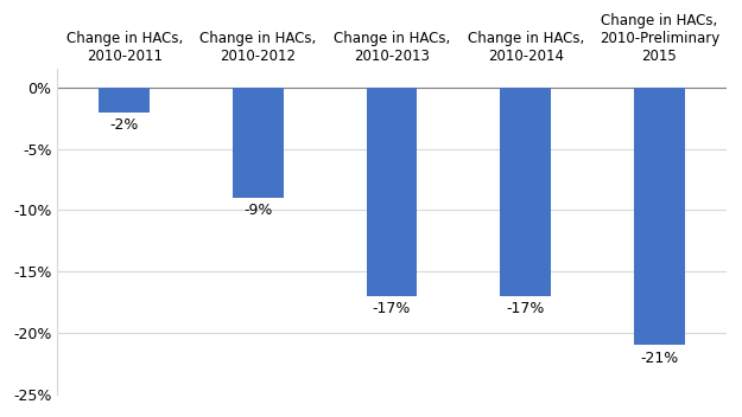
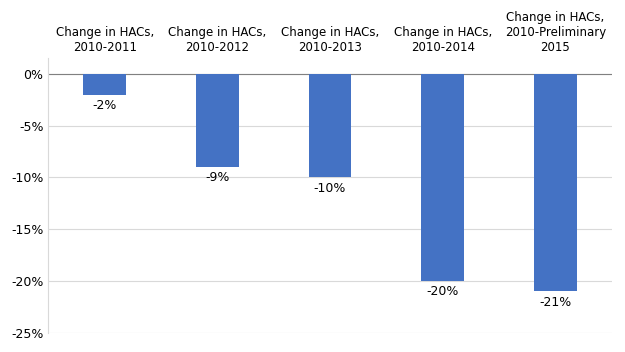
Change in HACs, 2010-2013: -17% -> -10%
Change in HACs, 2010-2014: -17% -> -20%
